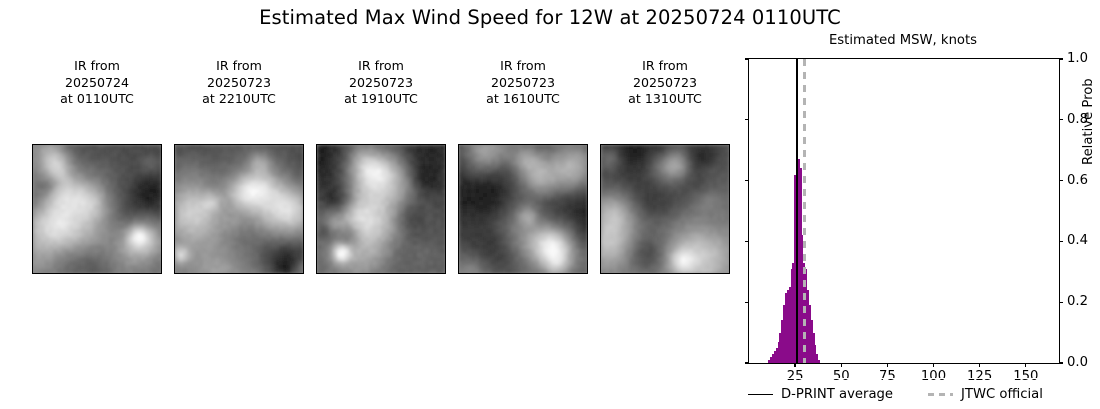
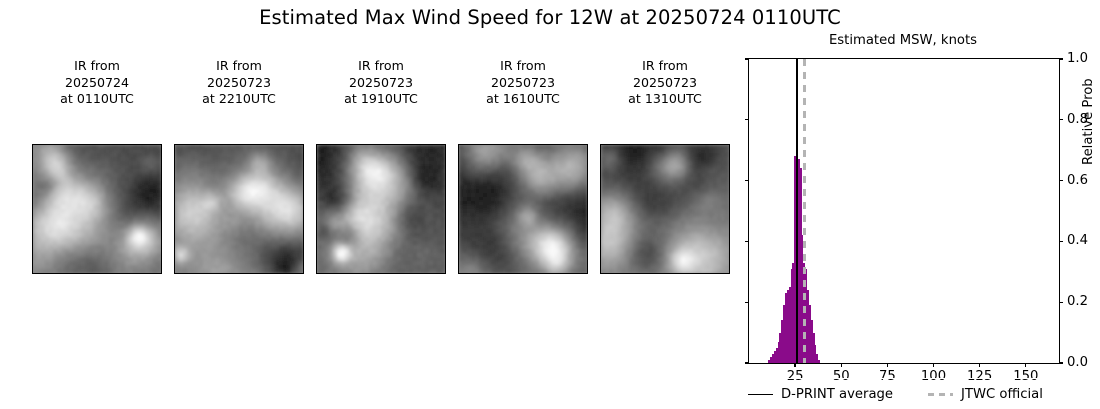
25: 0.62 -> 0.68
